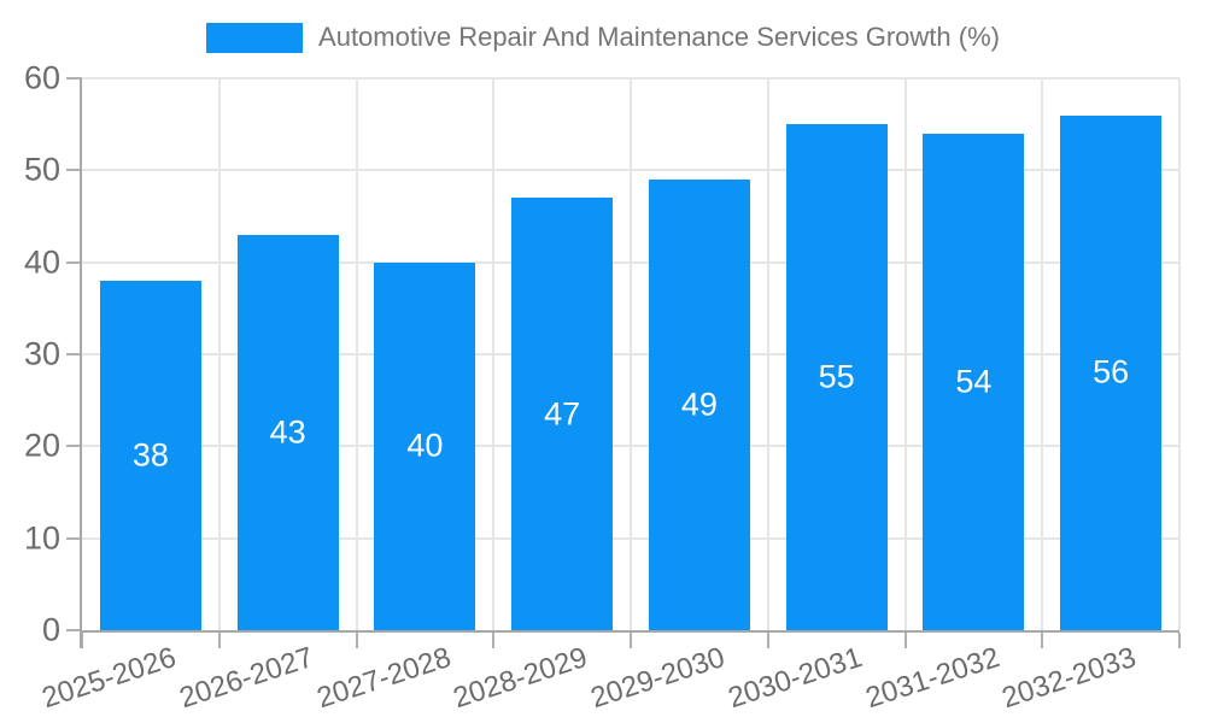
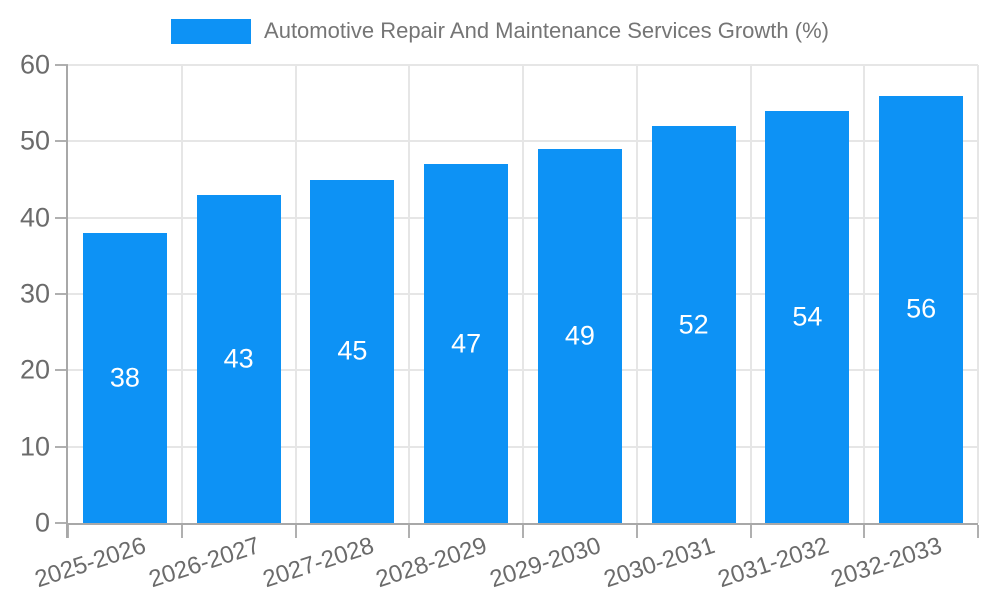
2027-2028: 40 -> 45
2030-2031: 55 -> 52
